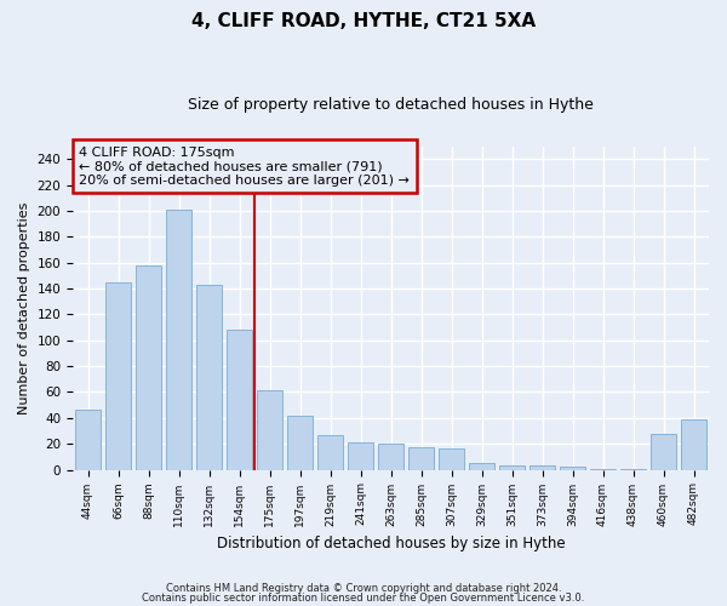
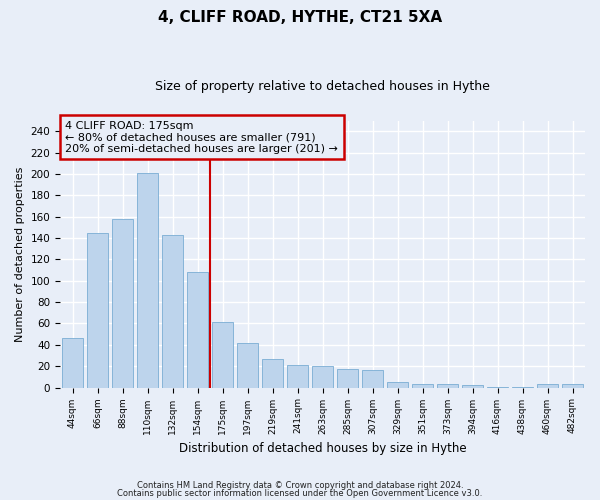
460sqm: 28 -> 3
482sqm: 39 -> 3
